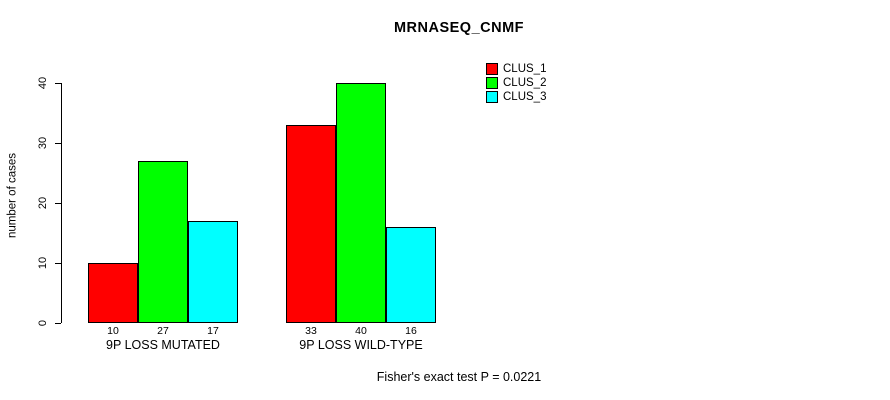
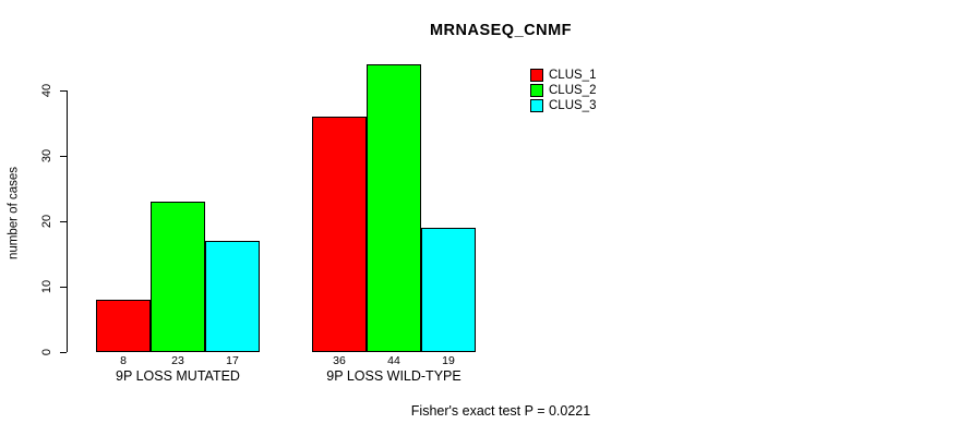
CLUS_1/9P LOSS MUTATED: 10 -> 8
CLUS_2/9P LOSS MUTATED: 27 -> 23
CLUS_1/9P LOSS WILD-TYPE: 33 -> 36
CLUS_2/9P LOSS WILD-TYPE: 40 -> 44
CLUS_3/9P LOSS WILD-TYPE: 16 -> 19
